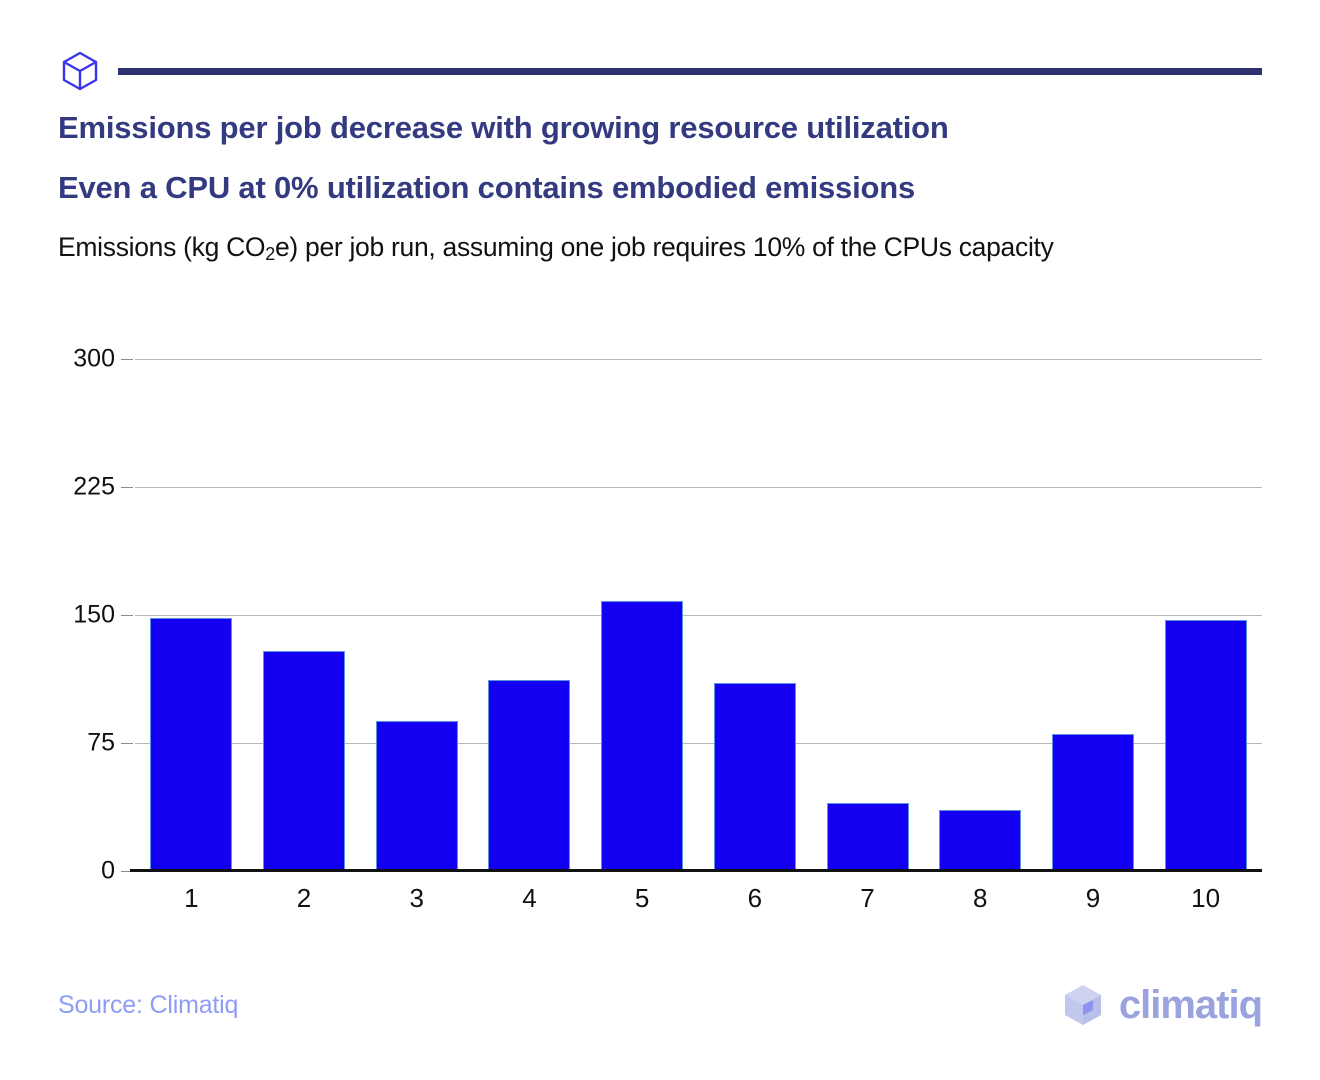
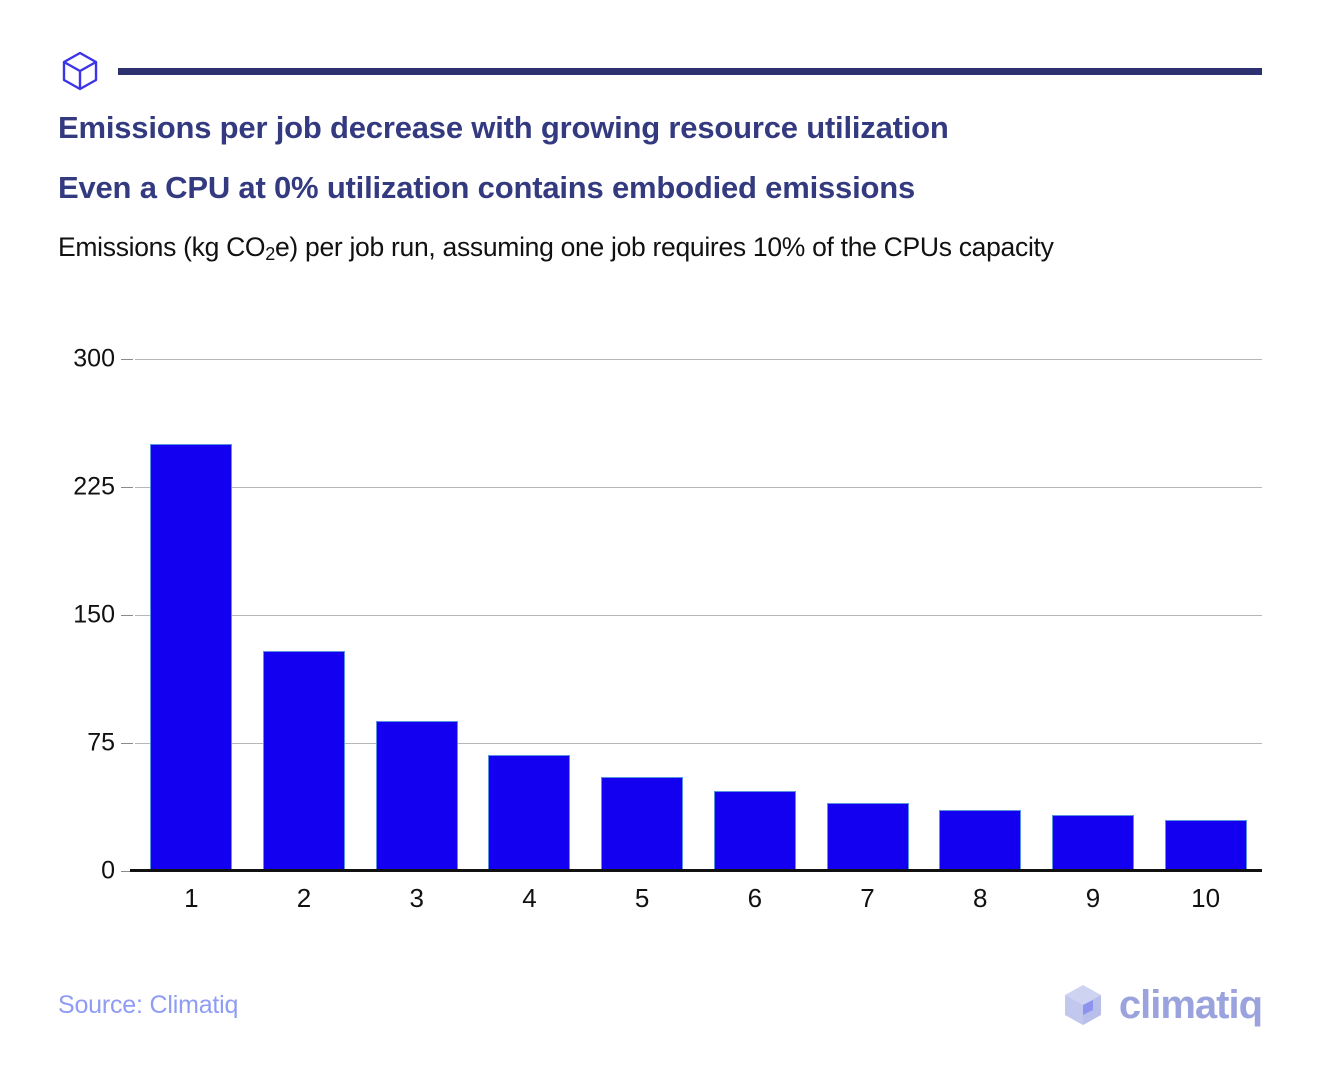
1: 148 -> 250
4: 112 -> 68
5: 158 -> 55
6: 110 -> 47
9: 80 -> 33
10: 147 -> 30
